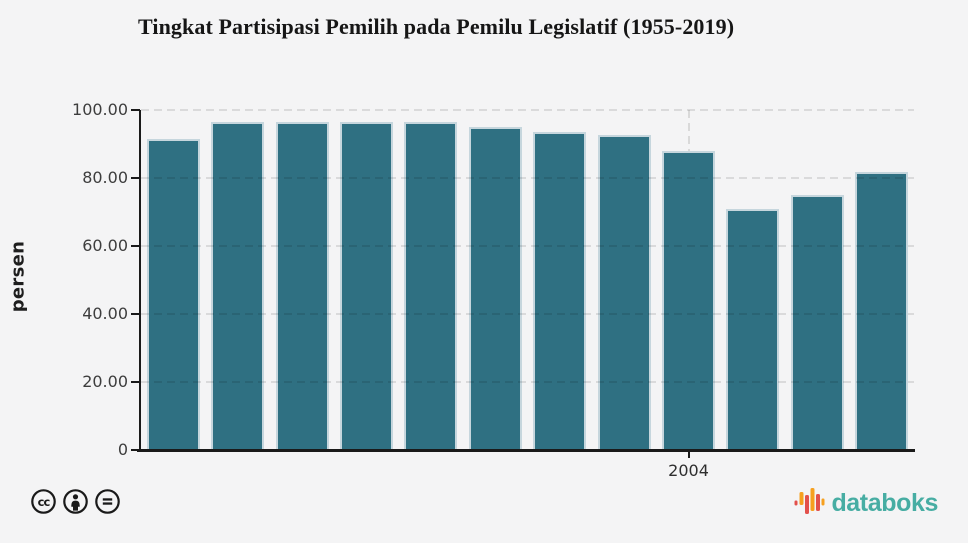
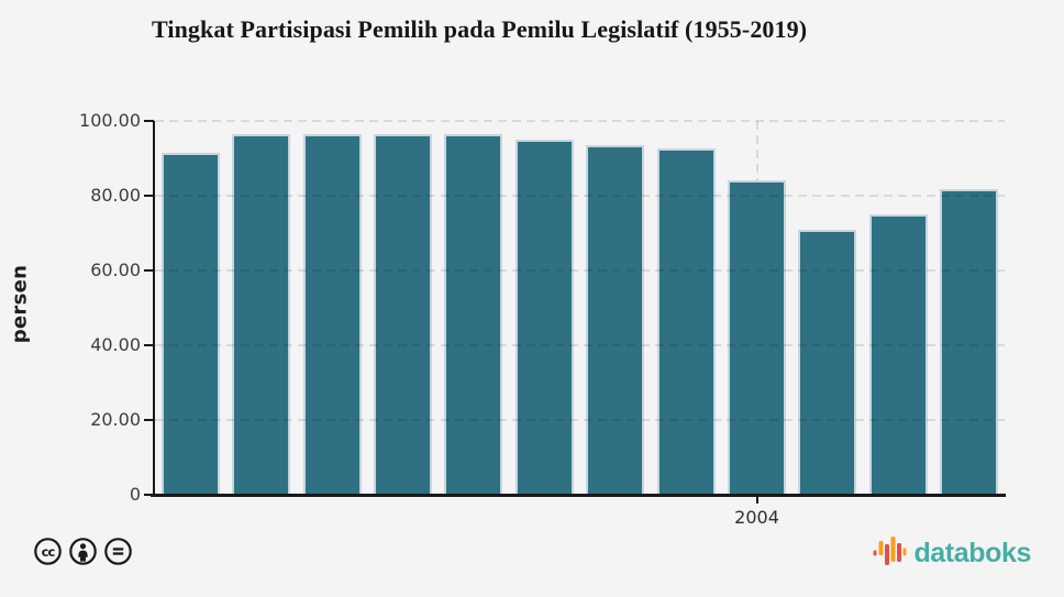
2004: 88 -> 84
